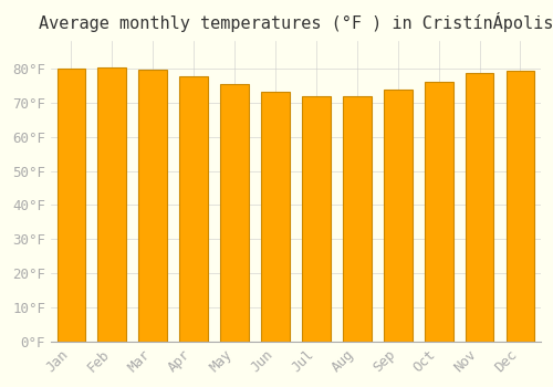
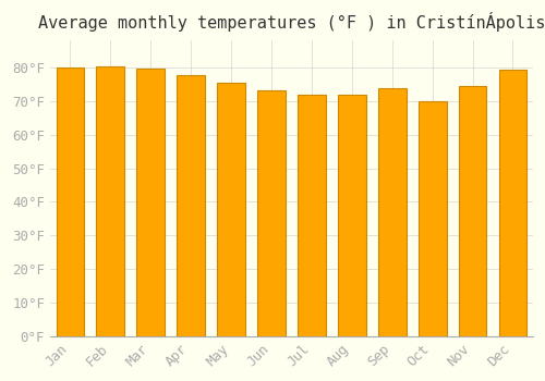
Oct: 76.2°F -> 70.0°F
Nov: 78.8°F -> 74.5°F
